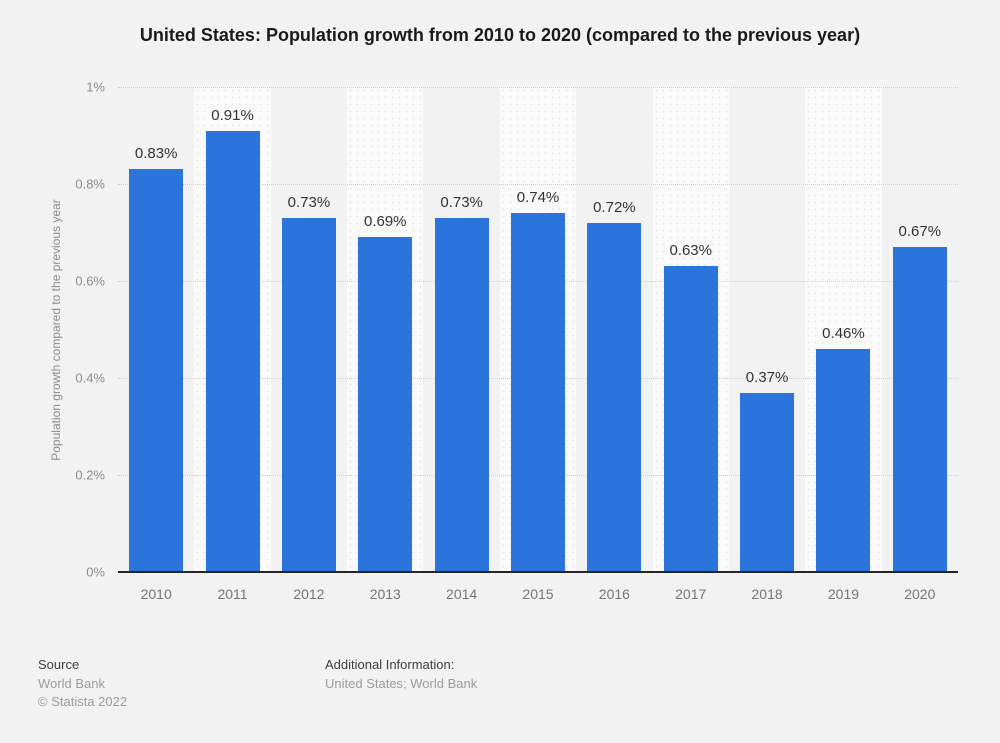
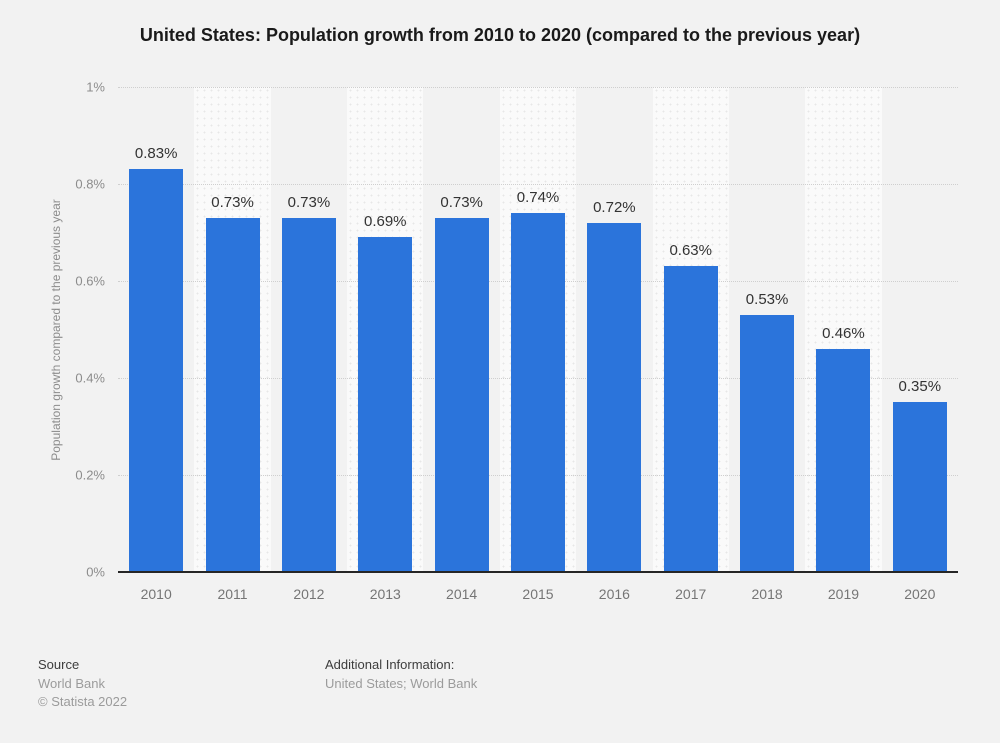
2011: 0.91% -> 0.73%
2018: 0.37% -> 0.53%
2020: 0.67% -> 0.35%
